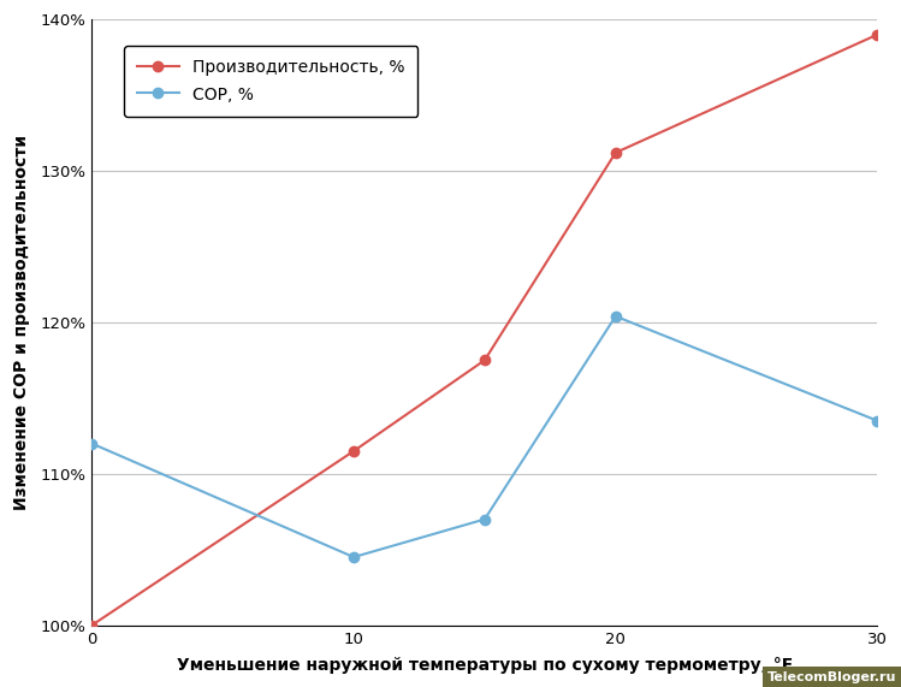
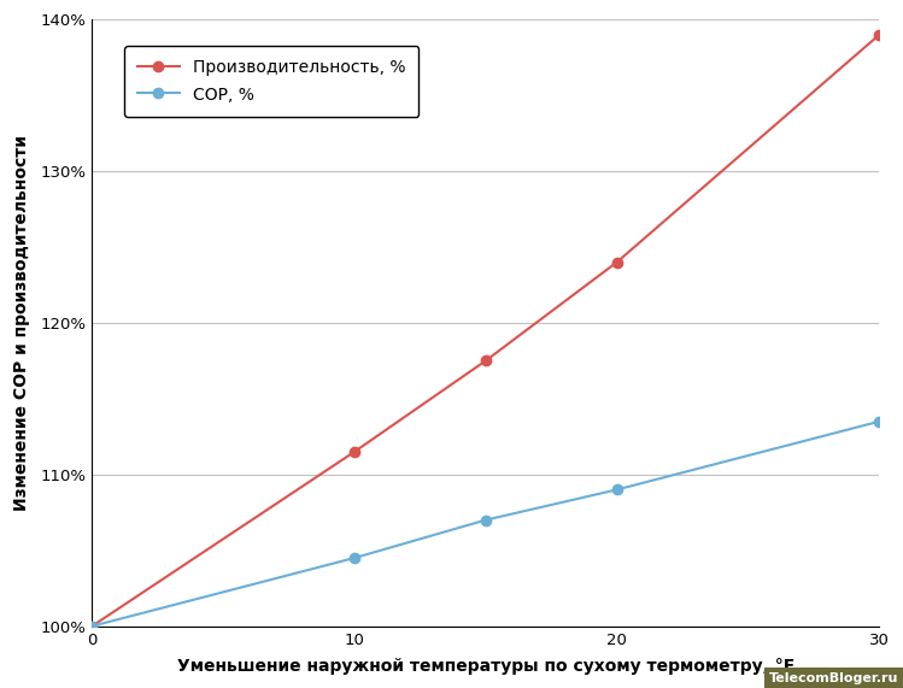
COP, %/0: 112.0% -> 100.0%
Производительность, %/20: 131.2% -> 124.0%
COP, %/20: 120.4% -> 109.0%
